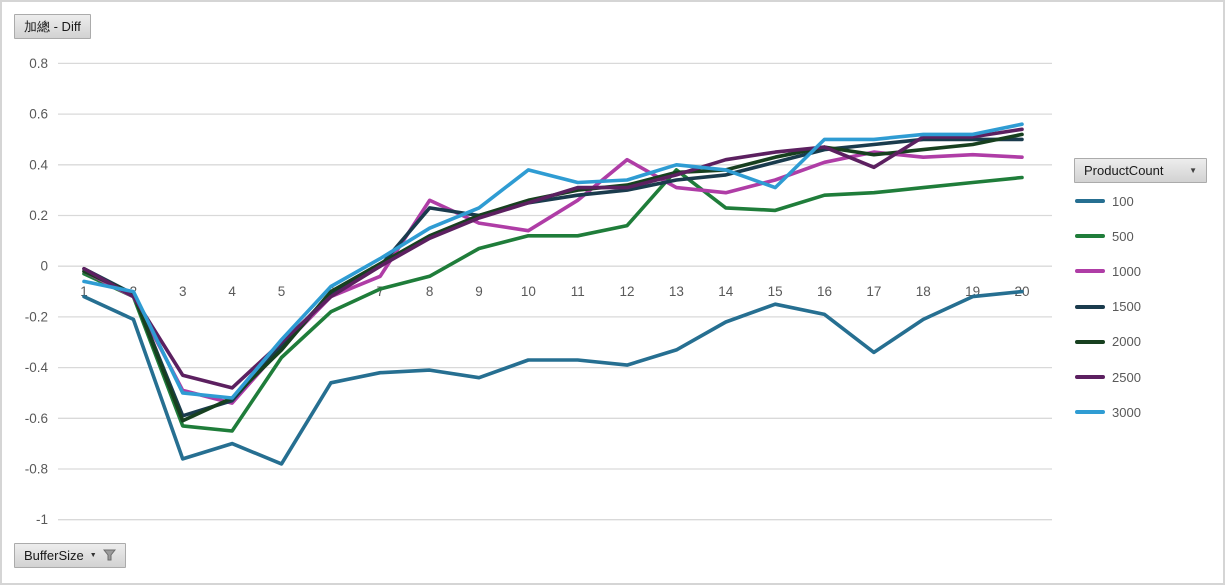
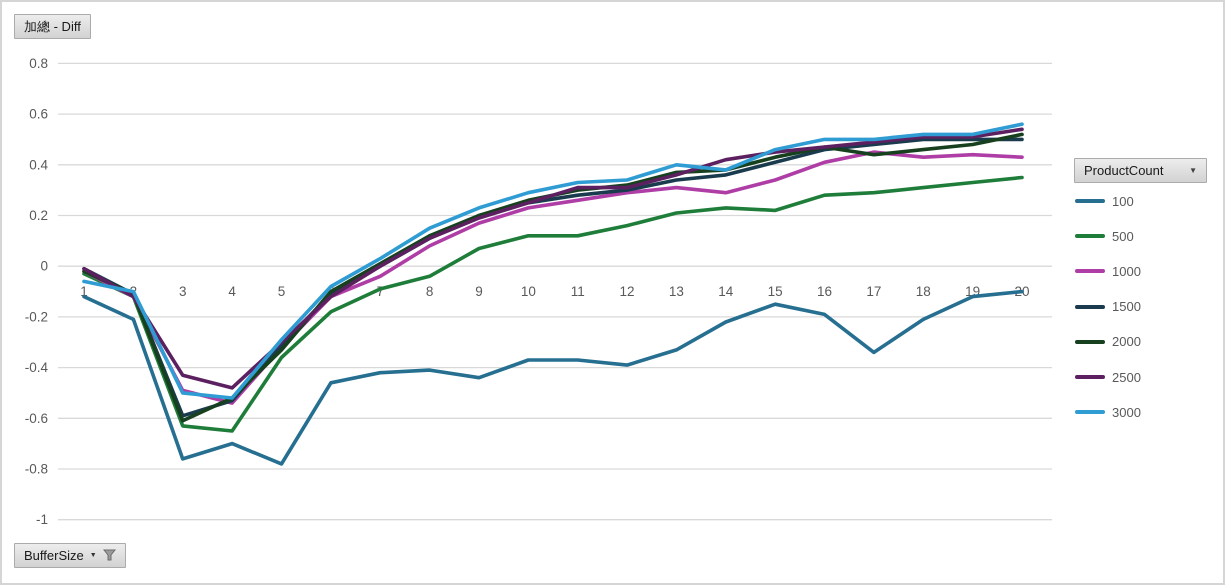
1000/8: 0.26 -> 0.08
1500/8: 0.23 -> 0.11
1000/10: 0.14 -> 0.23
3000/10: 0.38 -> 0.29
1000/12: 0.42 -> 0.29
500/13: 0.38 -> 0.21
3000/15: 0.31 -> 0.46
2500/17: 0.39 -> 0.49
